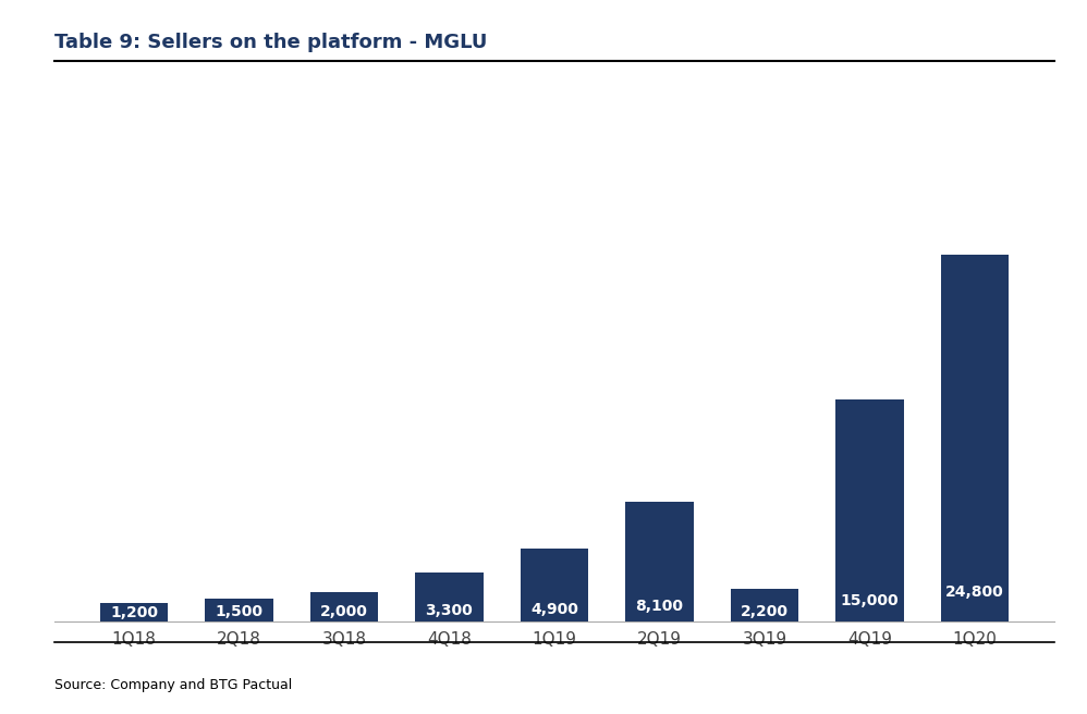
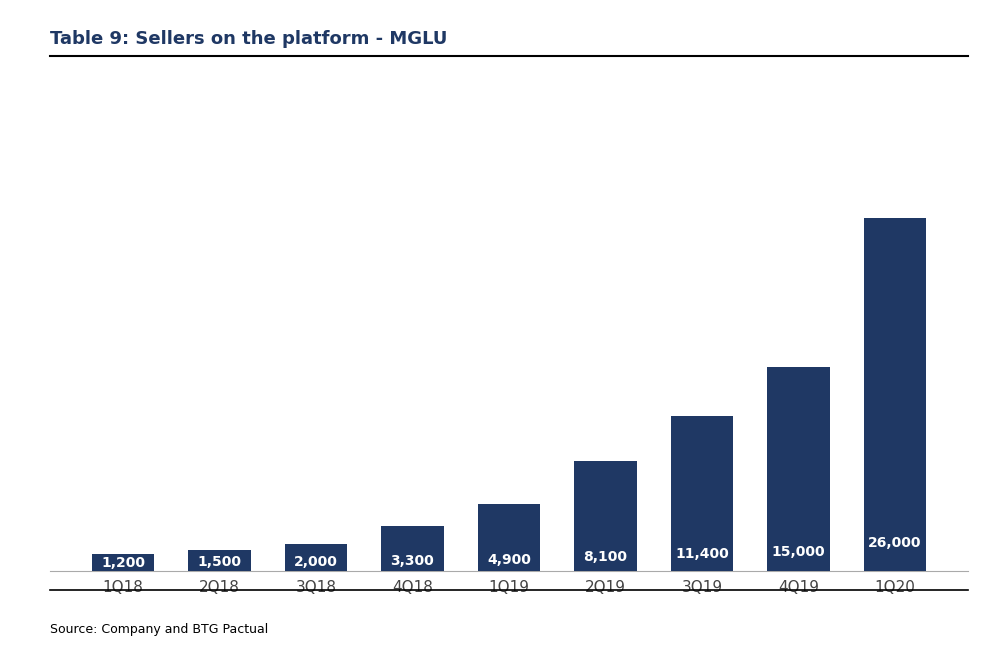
3Q19: 2,200 -> 11,400
1Q20: 24,800 -> 26,000
